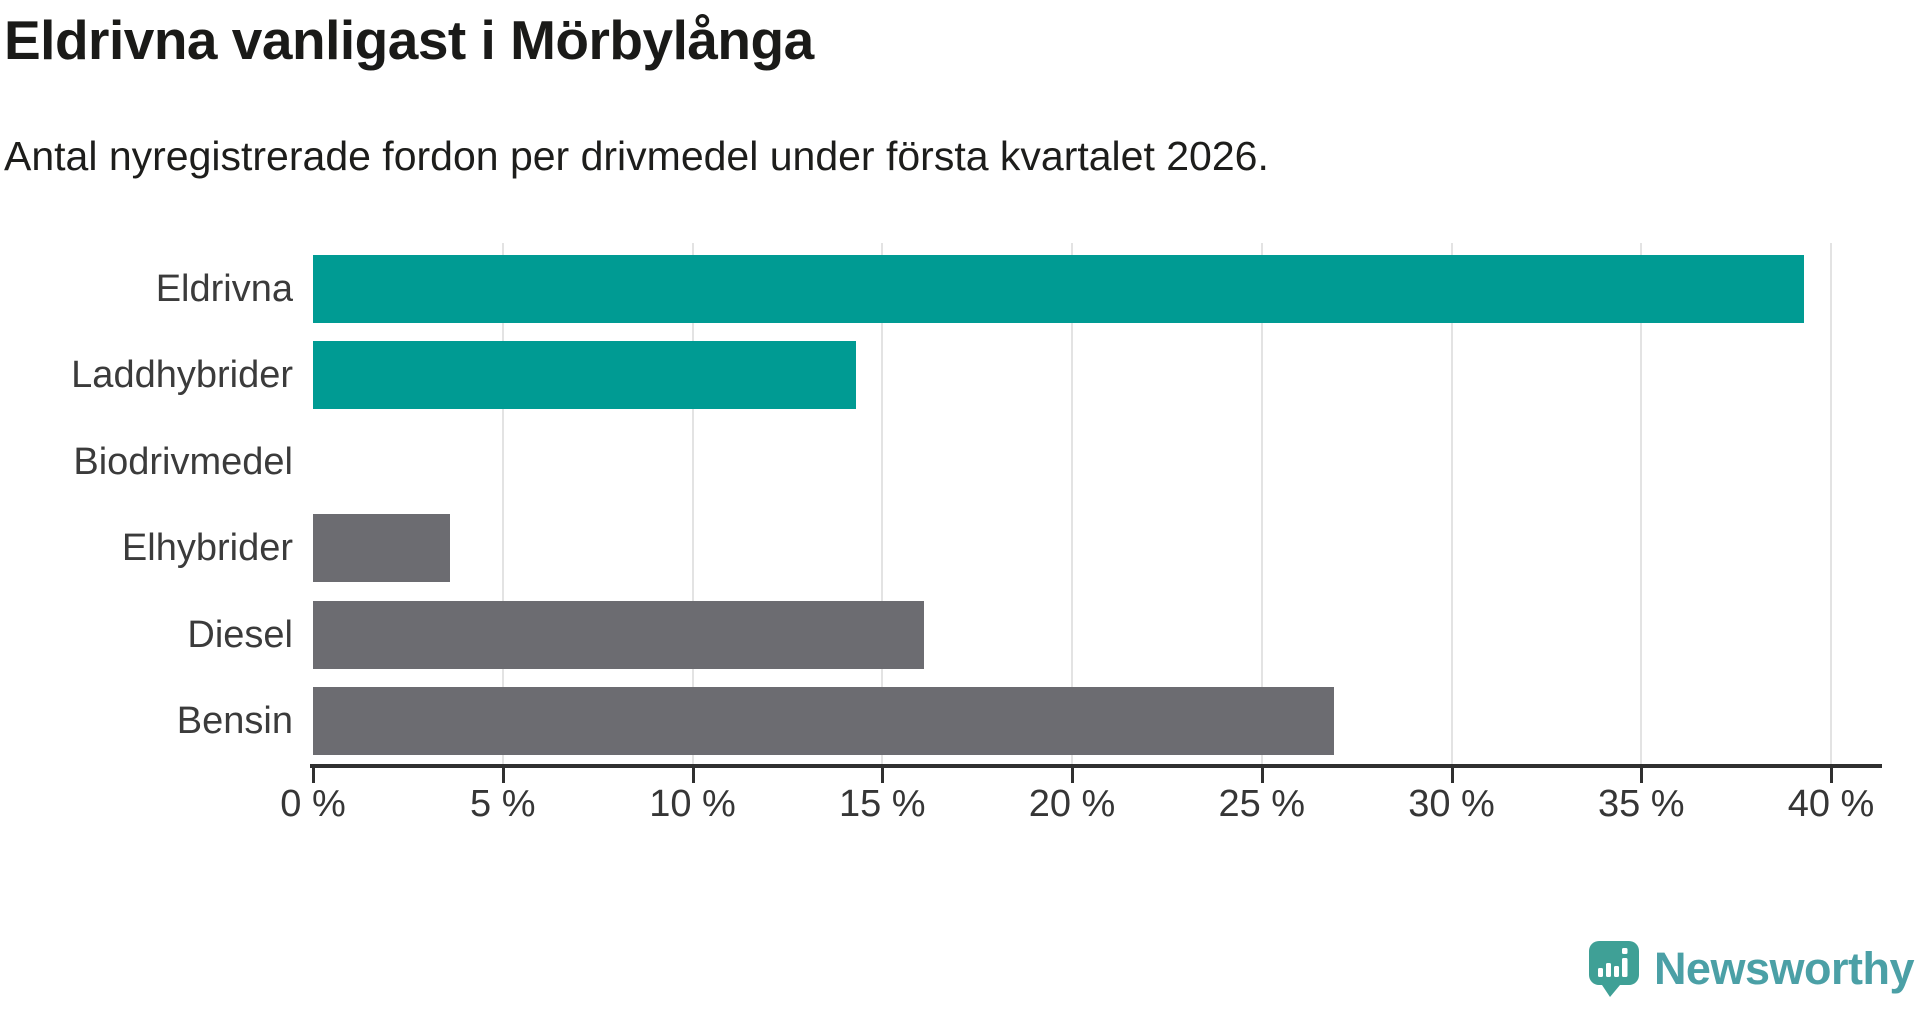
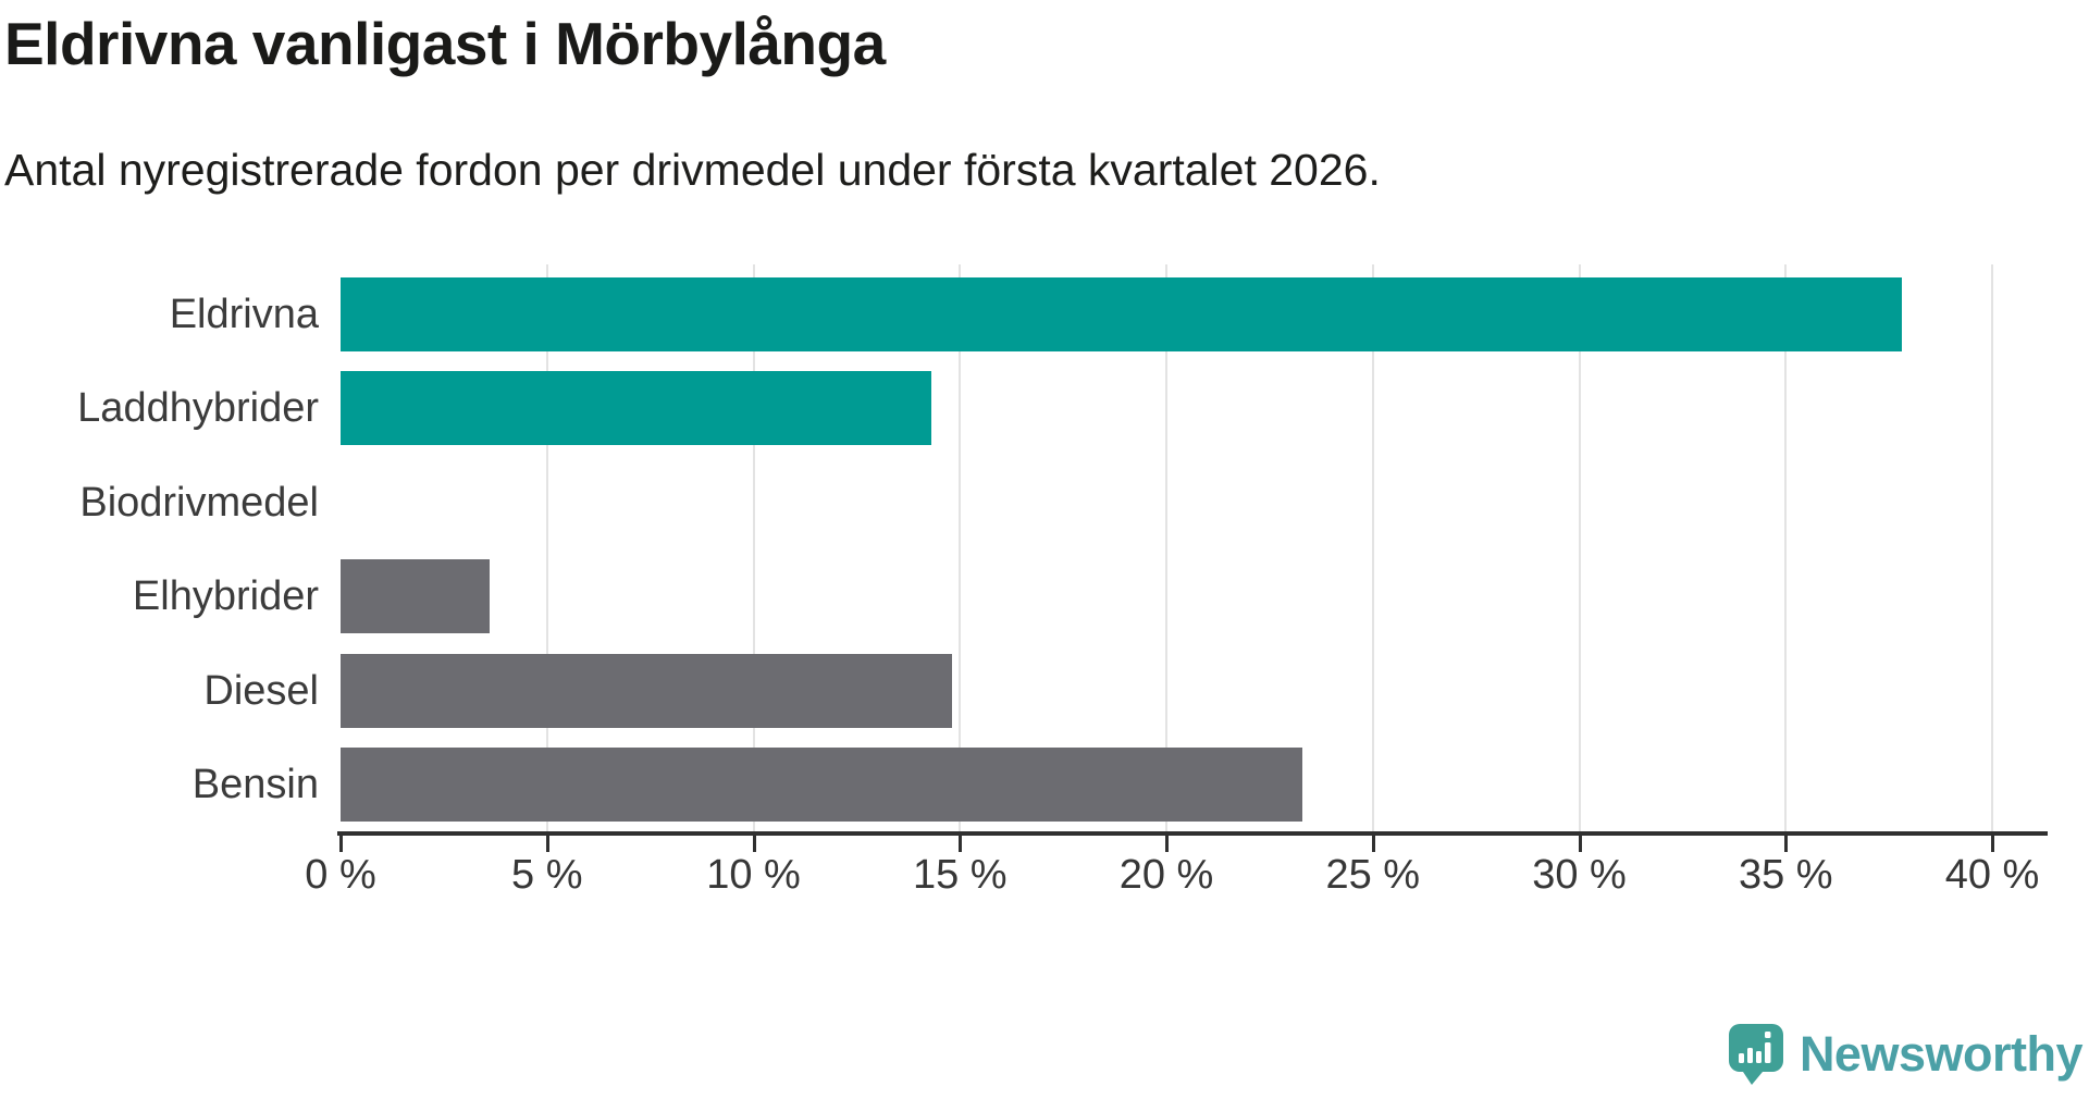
Eldrivna: 39.3% -> 37.8%
Diesel: 16.1% -> 14.8%
Bensin: 26.9% -> 23.3%
